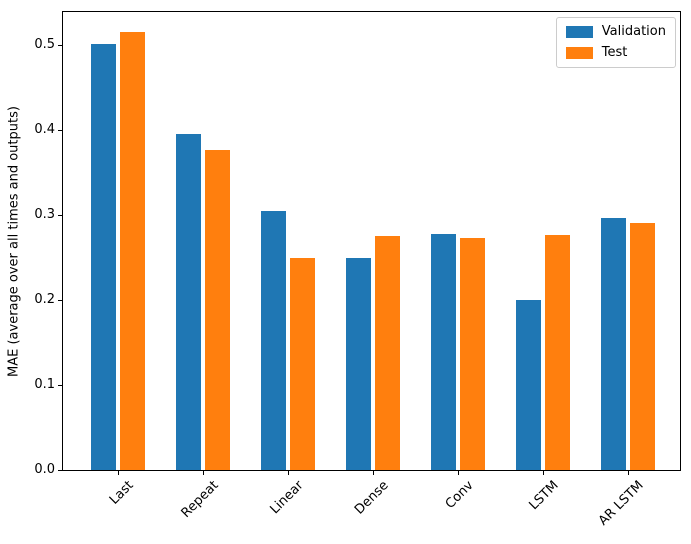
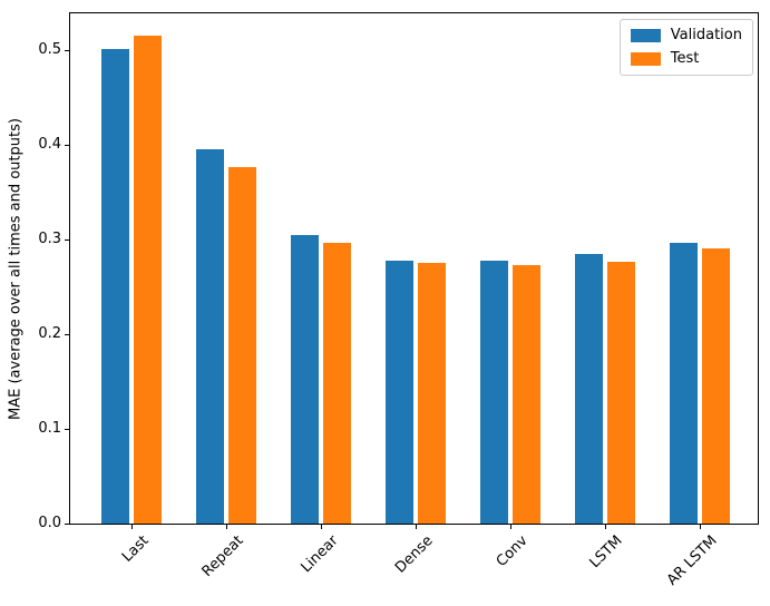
Test/Linear: 0.25 -> 0.30
Validation/Dense: 0.25 -> 0.28
Validation/LSTM: 0.20 -> 0.28
